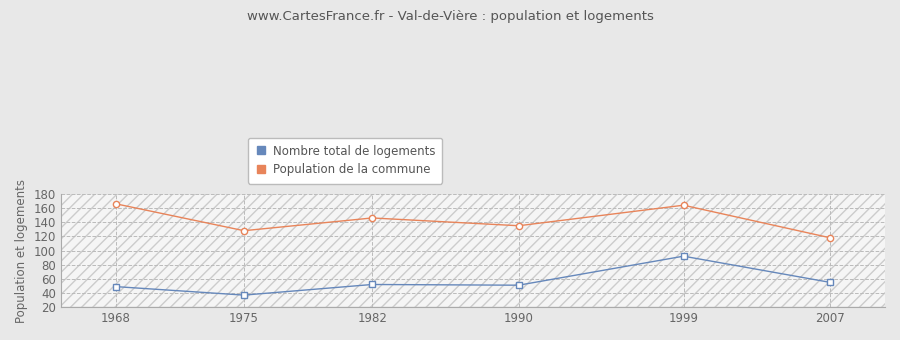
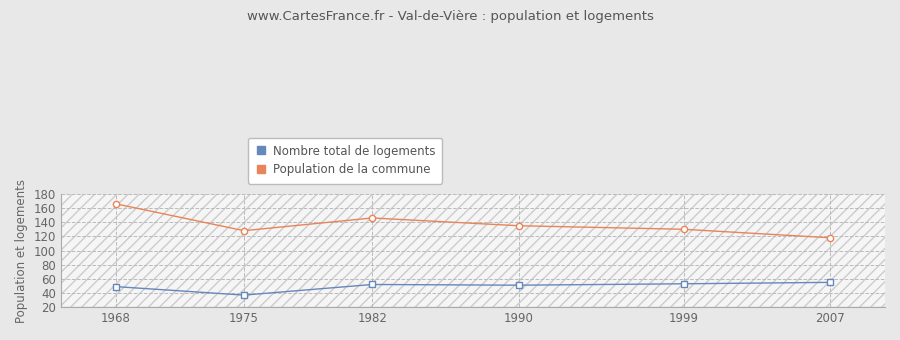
Nombre total de logements/1999: 92 -> 53
Population de la commune/1999: 164 -> 130
